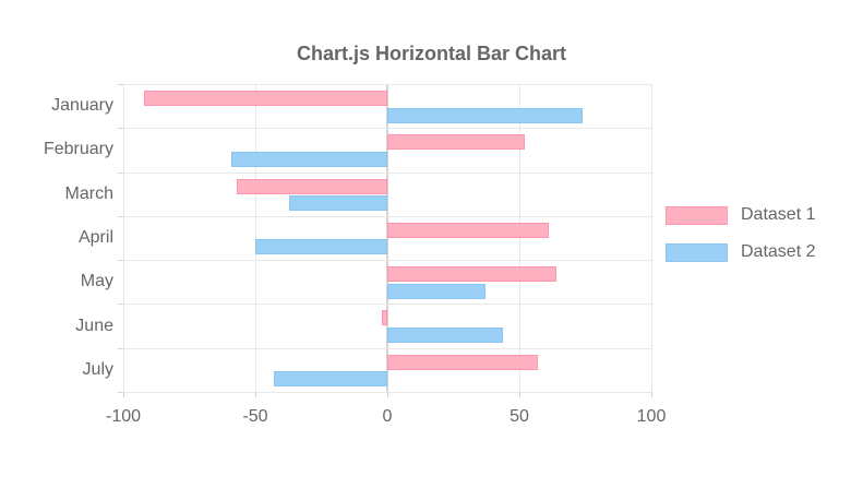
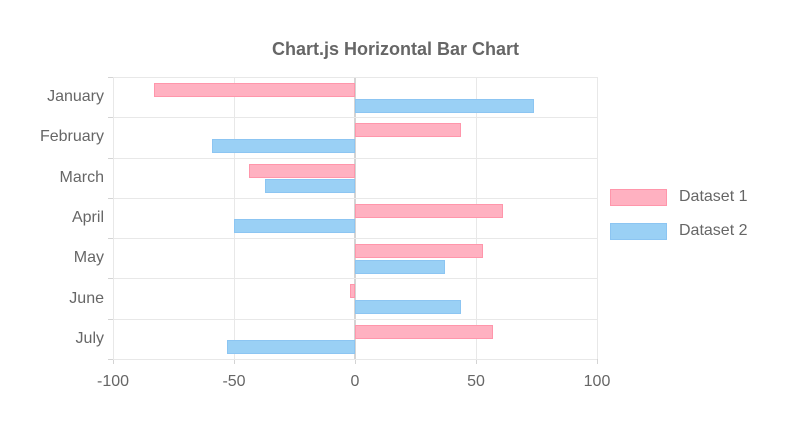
Dataset 1/January: -92 -> -83
Dataset 1/February: 52 -> 44
Dataset 1/March: -57 -> -44
Dataset 1/May: 64 -> 53
Dataset 2/July: -43 -> -53
